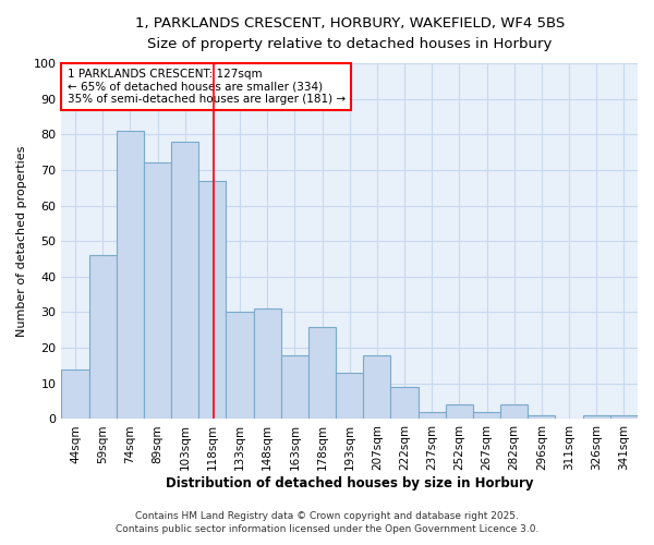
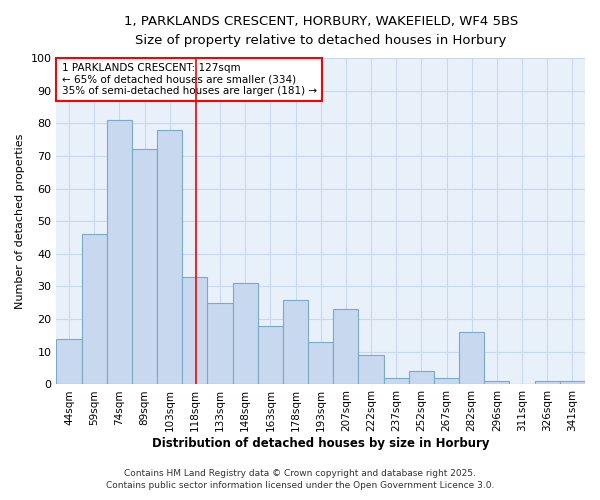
118sqm: 67 -> 33
133sqm: 30 -> 25
207sqm: 18 -> 23
282sqm: 4 -> 16
